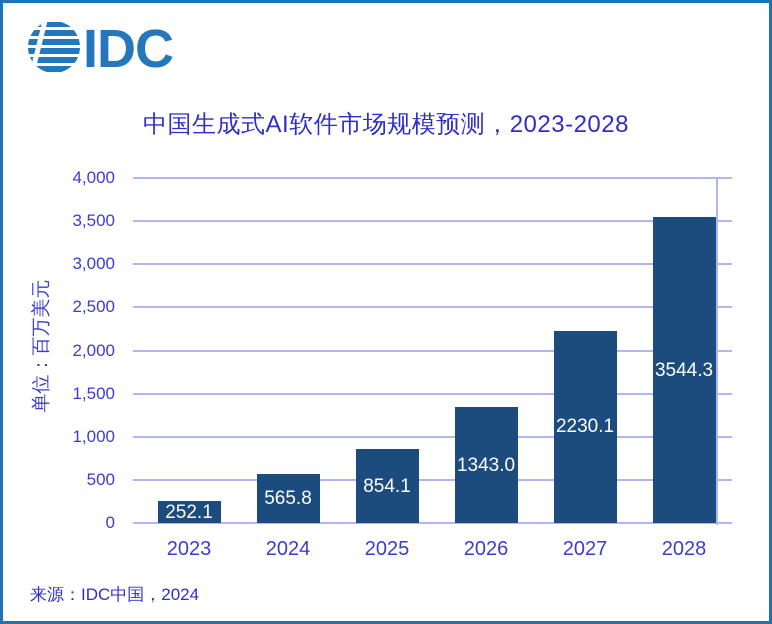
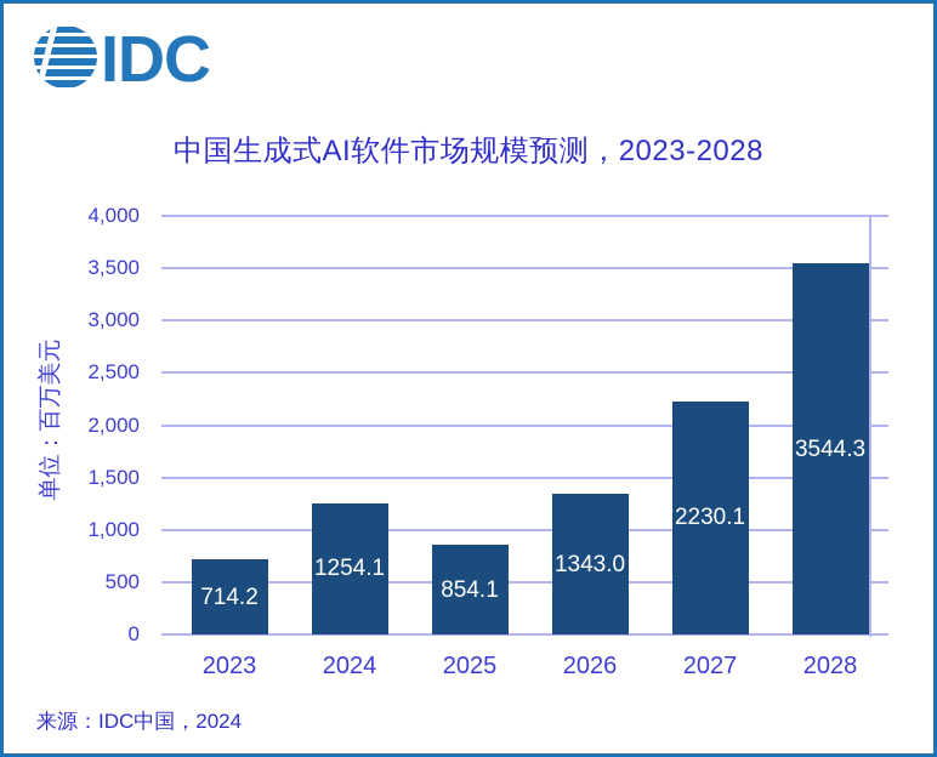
2023: 252.1 -> 714.2
2024: 565.8 -> 1254.1
